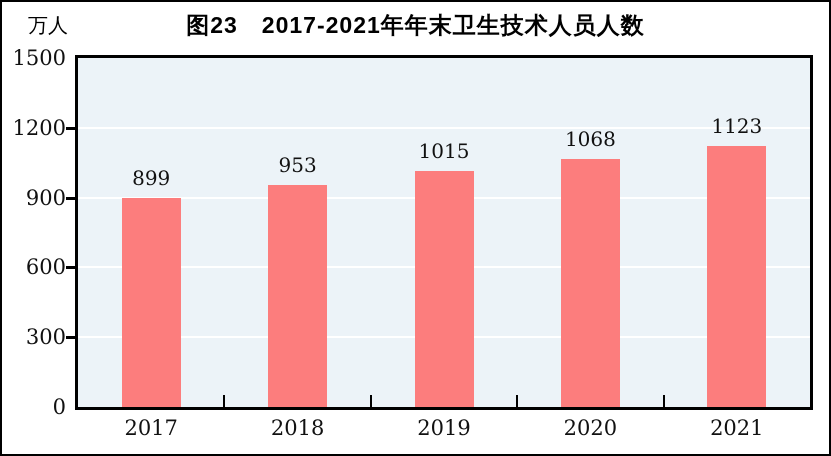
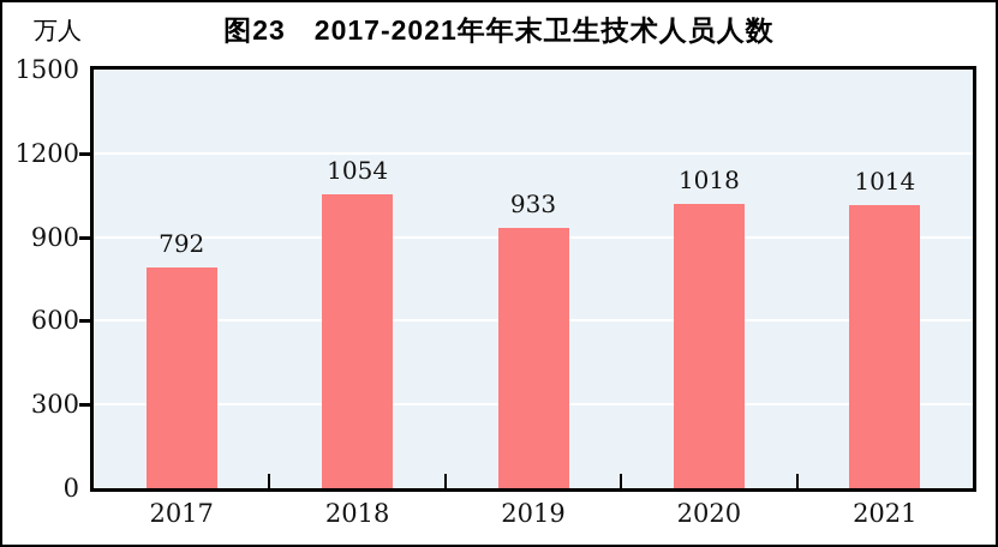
2017: 899 -> 792
2018: 953 -> 1054
2019: 1015 -> 933
2020: 1068 -> 1018
2021: 1123 -> 1014
